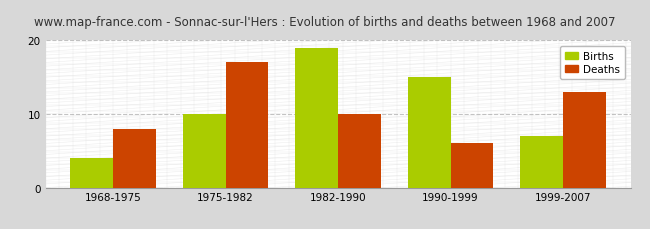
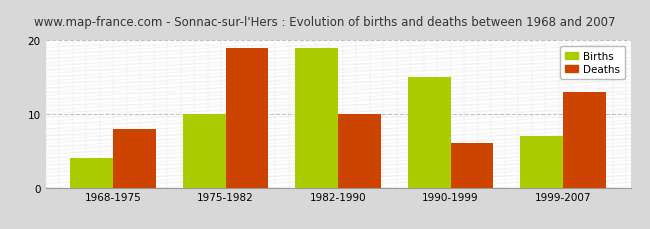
Deaths/1975-1982: 17 -> 19
